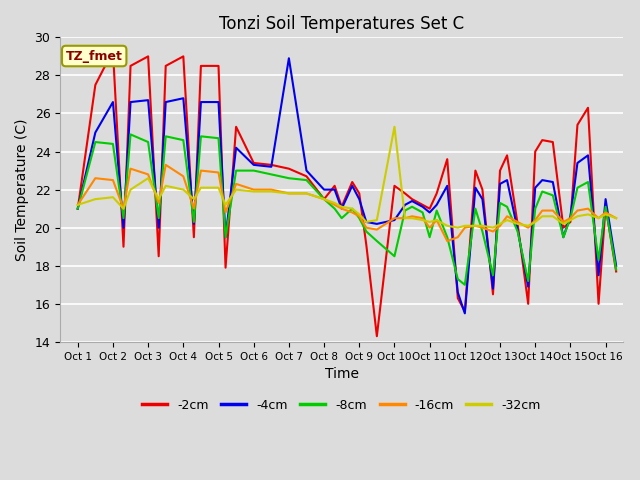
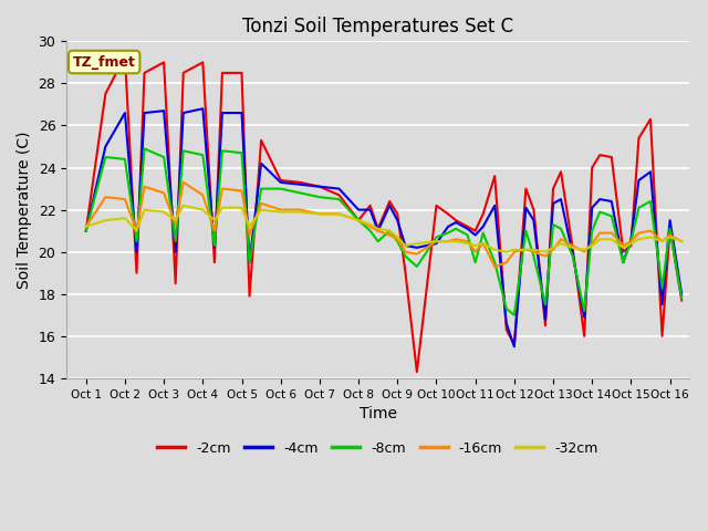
-32cm/Oct 3: 22.6 -> 21.9
-4cm/Oct 7: 28.9 -> 23.1
-8cm/Oct 10: 18.5 -> 20.7
-32cm/Oct 10: 25.3 -> 20.5
